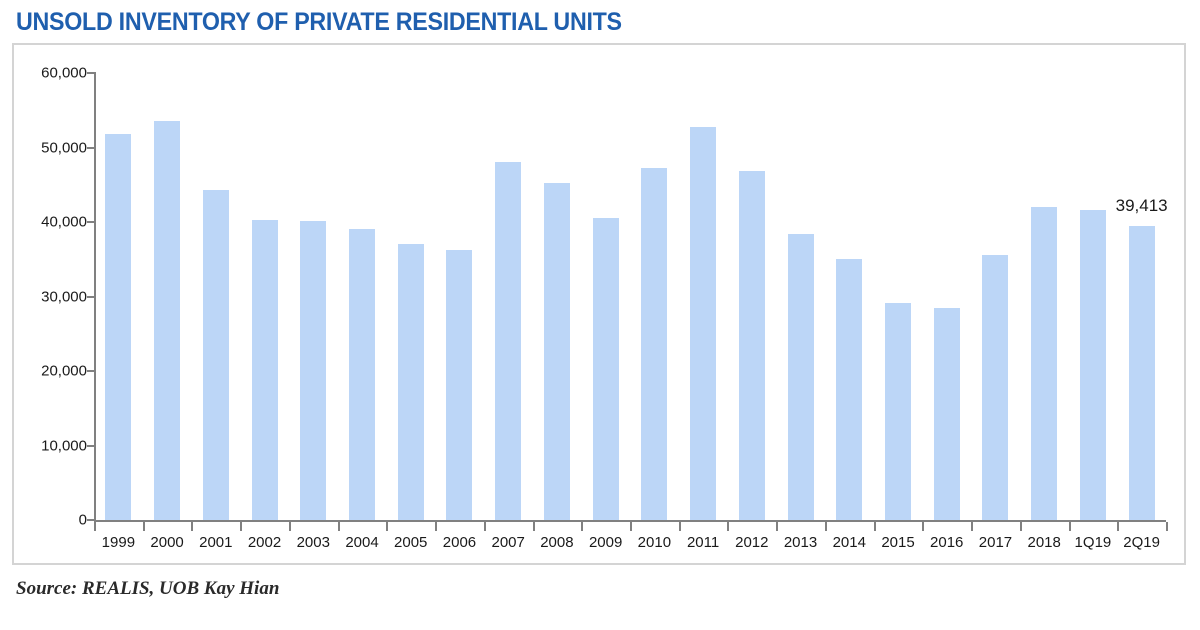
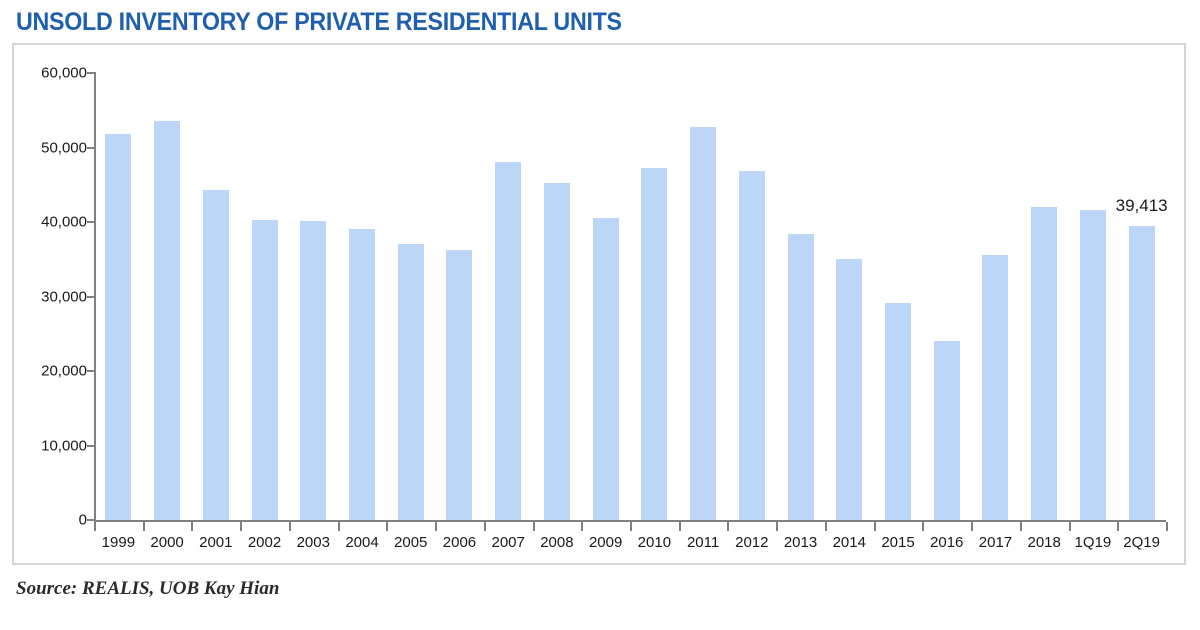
2016: 28000 -> 24000
